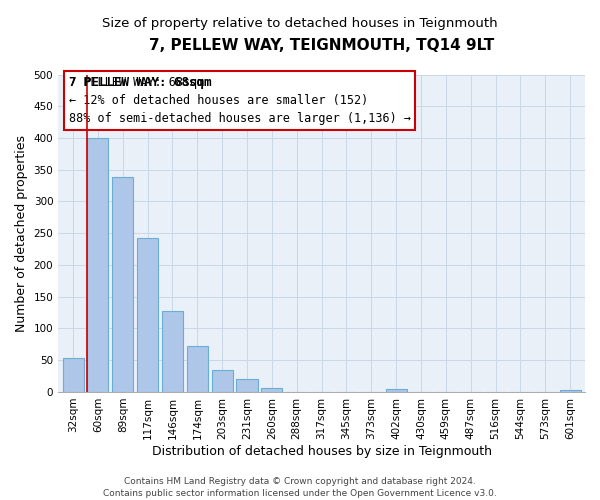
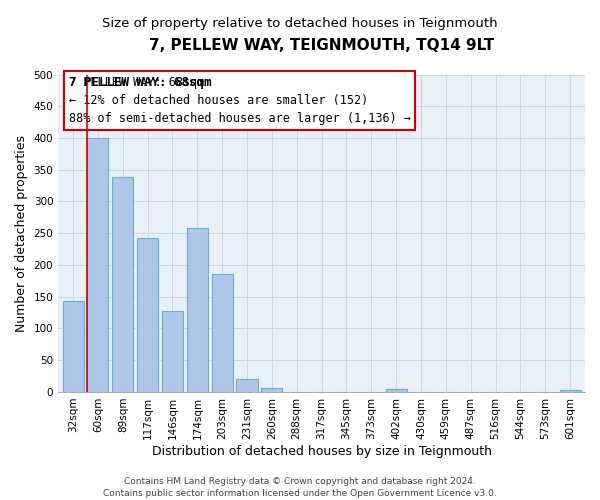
32sqm: 53 -> 144
174sqm: 72 -> 258
203sqm: 35 -> 186
